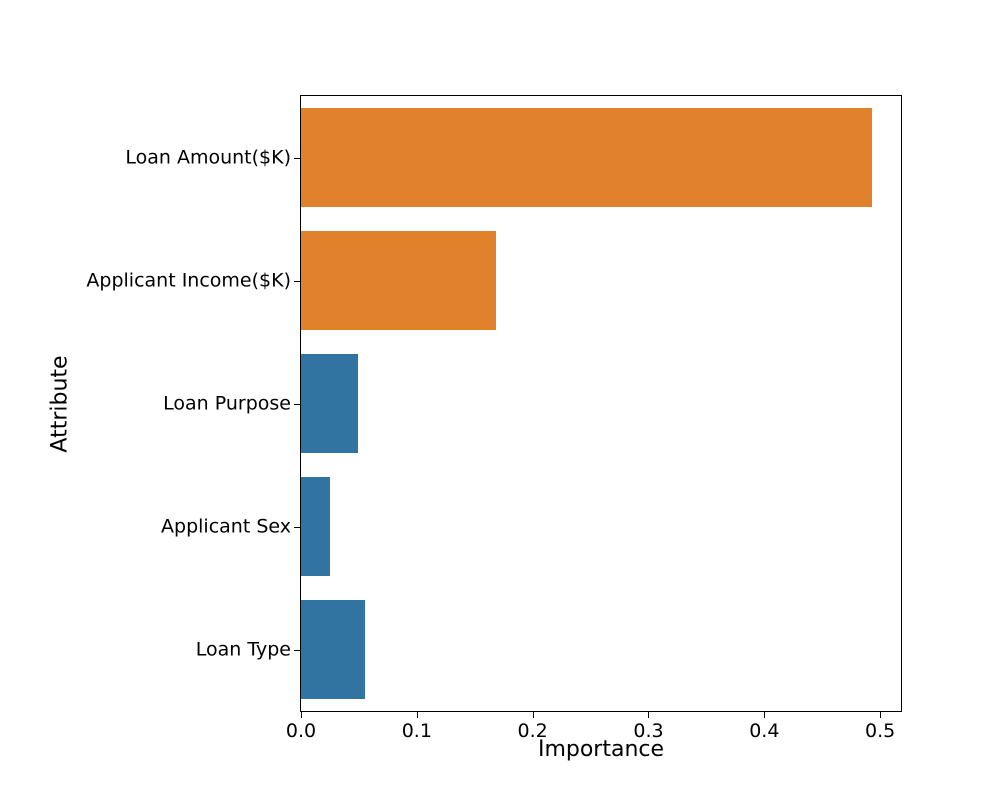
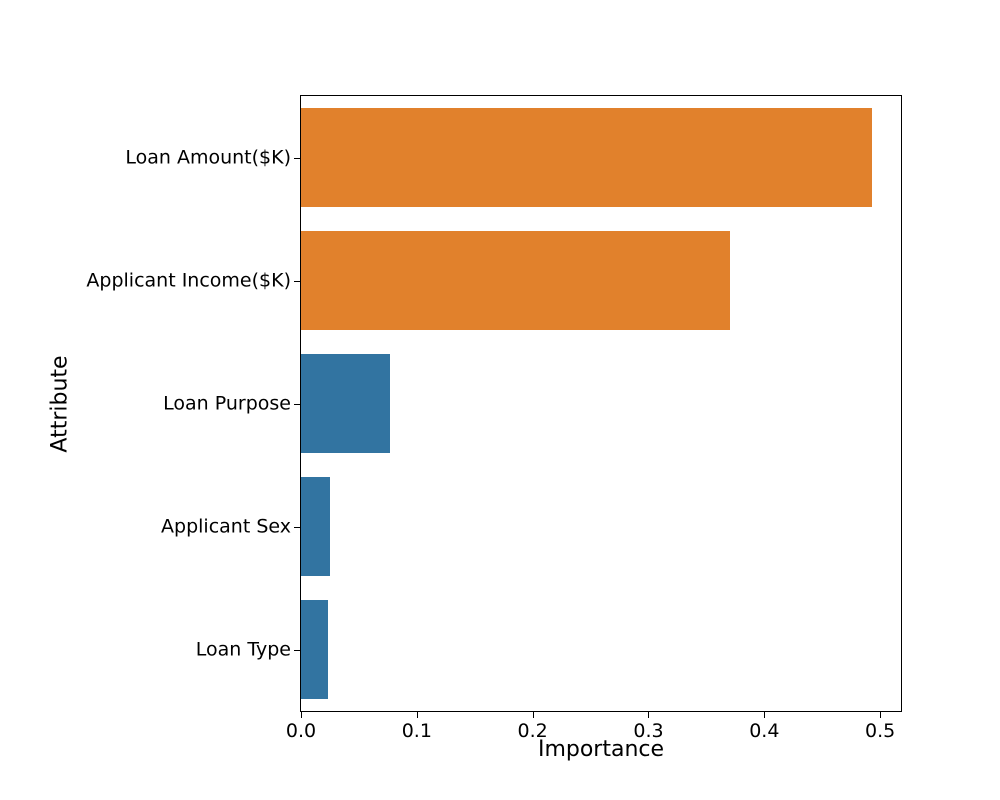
Applicant Income($K): 0.168 -> 0.370
Loan Purpose: 0.049 -> 0.077
Loan Type: 0.055 -> 0.023
